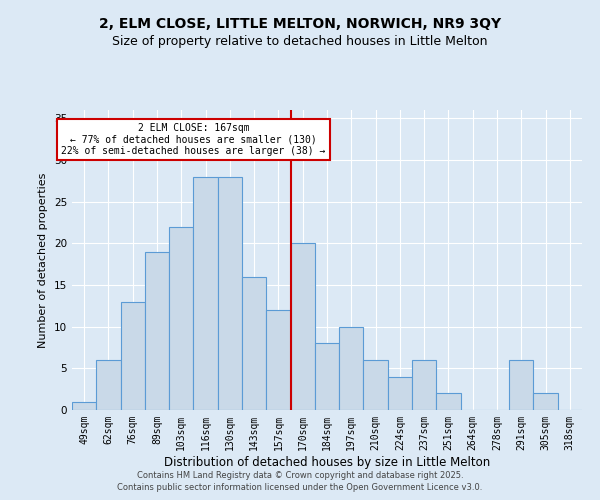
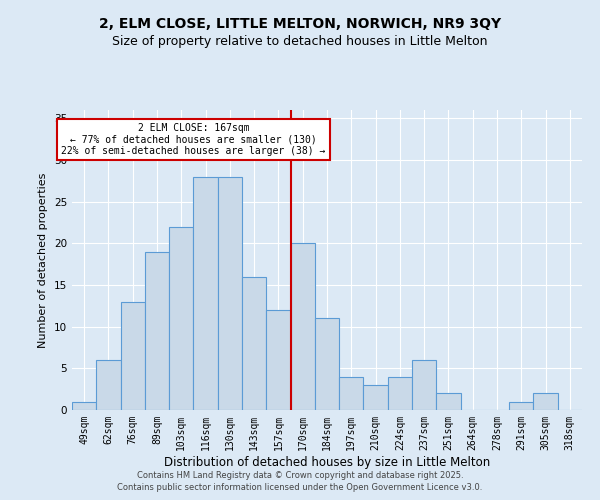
184sqm: 8 -> 11
197sqm: 10 -> 4
210sqm: 6 -> 3
291sqm: 6 -> 1
